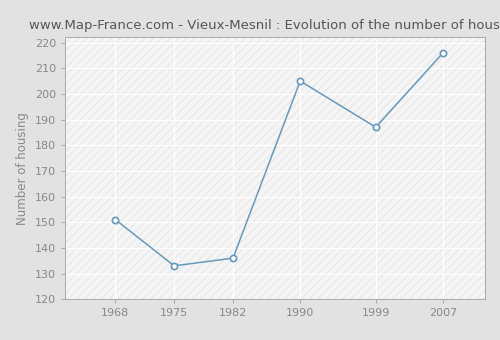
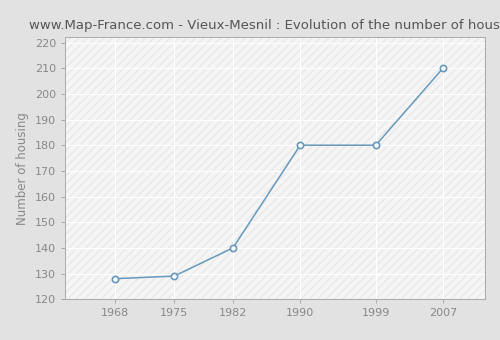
1968: 151 -> 128
1975: 133 -> 129
1982: 136 -> 140
1990: 205 -> 180
1999: 187 -> 180
2007: 216 -> 210
